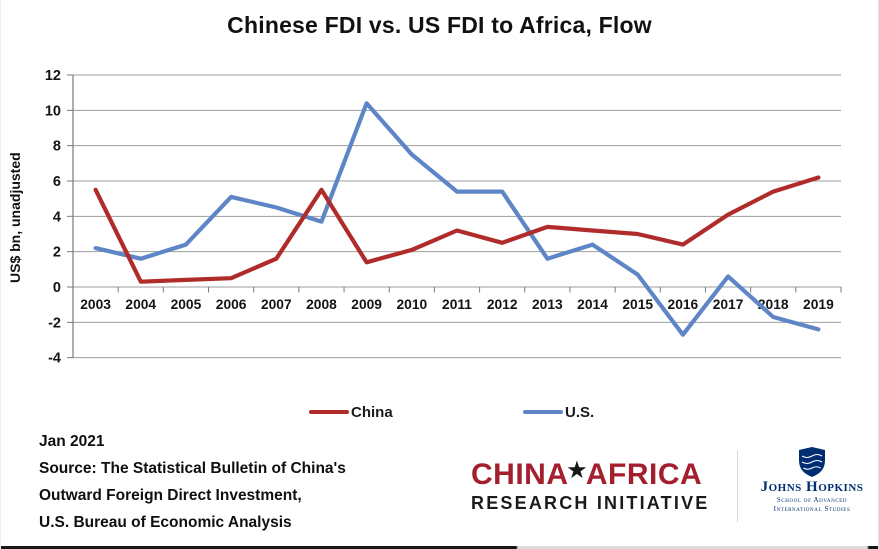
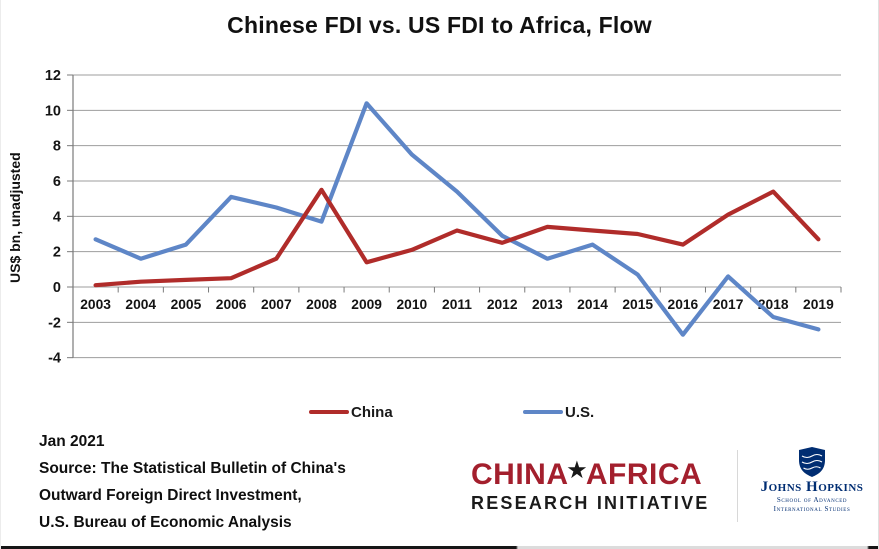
China/2003: 5.5 -> 0.1
U.S./2003: 2.2 -> 2.7
U.S./2012: 5.4 -> 2.9
China/2019: 6.2 -> 2.7
